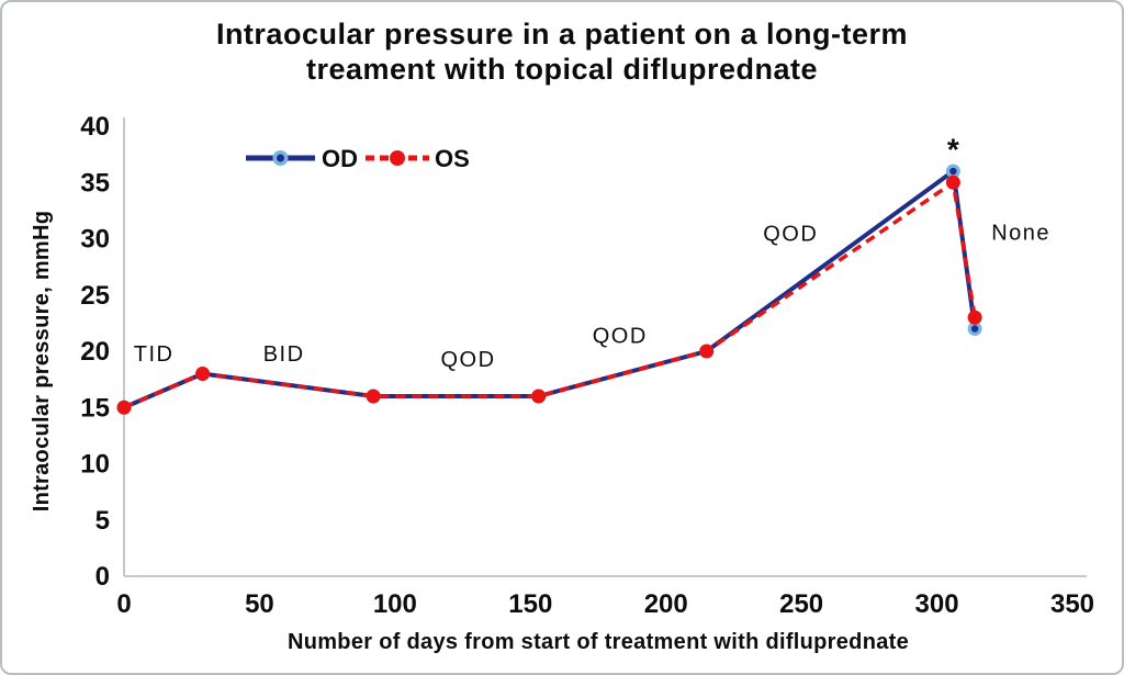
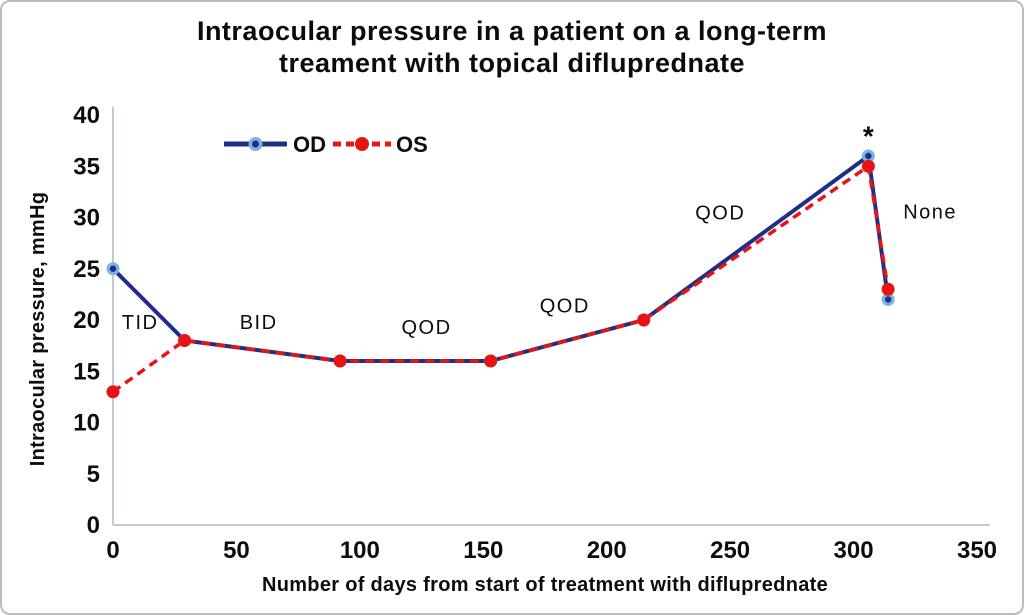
OD/0: 15 -> 25
OS/0: 15 -> 13
